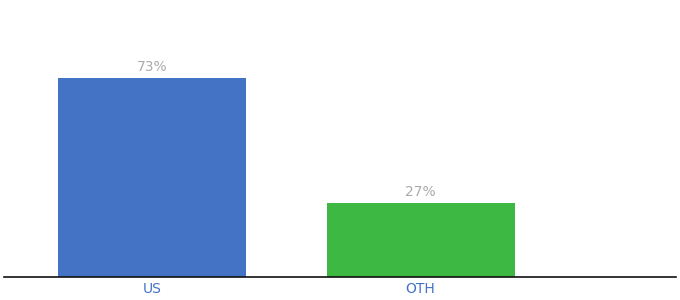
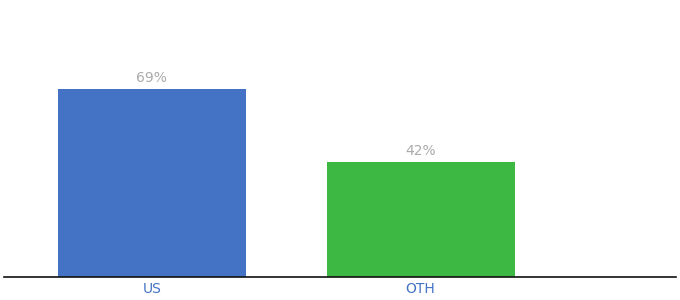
US: 73% -> 69%
OTH: 27% -> 42%
